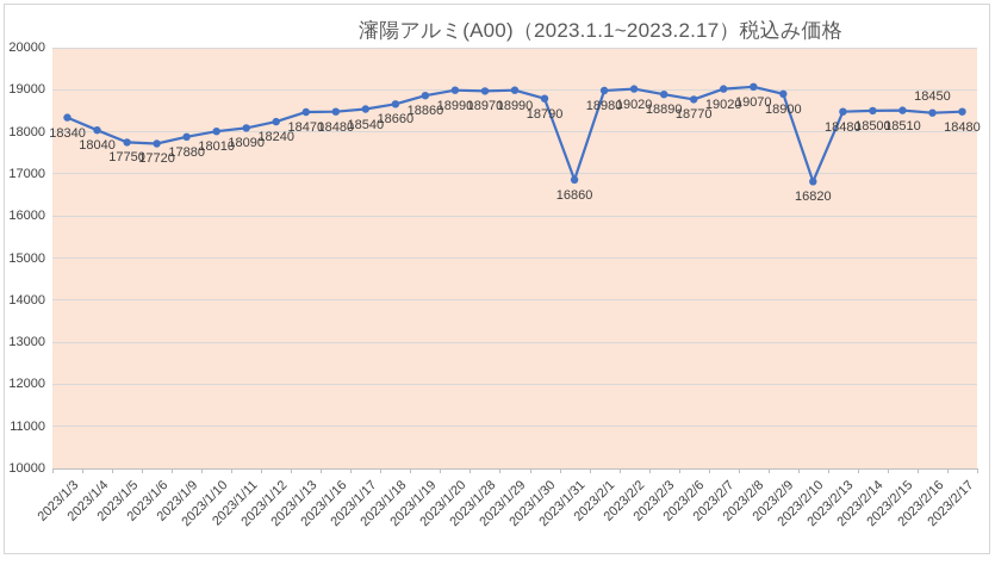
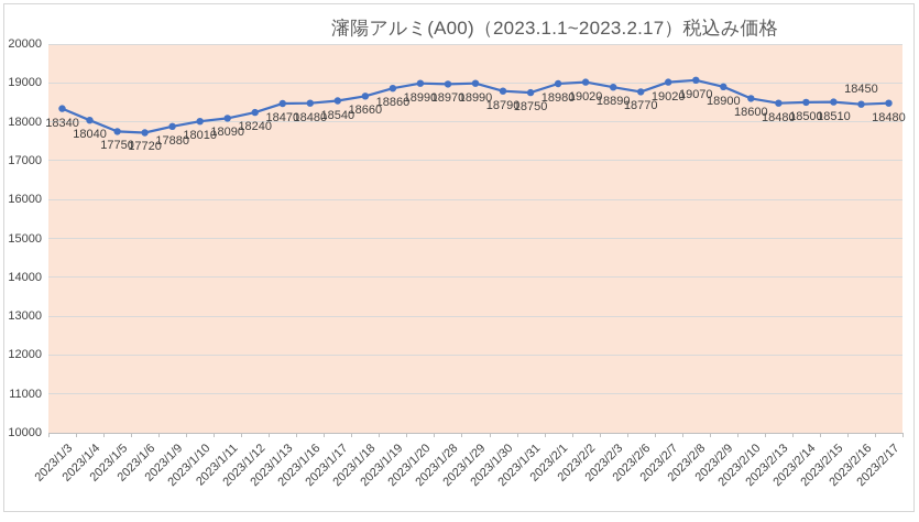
2023/1/31: 16860 -> 18750
2023/2/10: 16820 -> 18600
